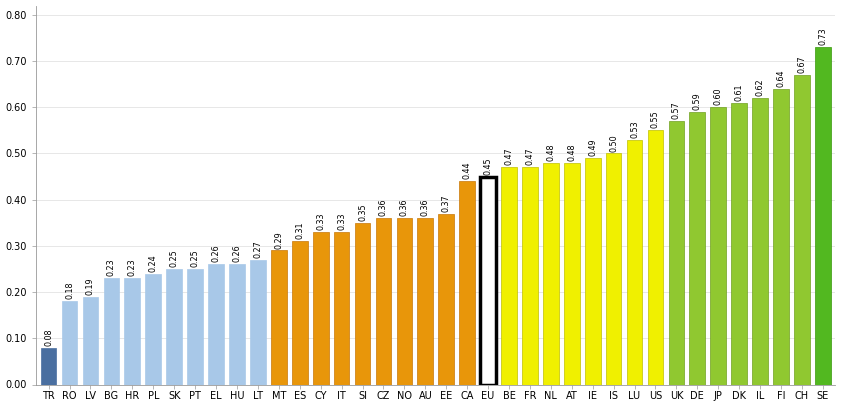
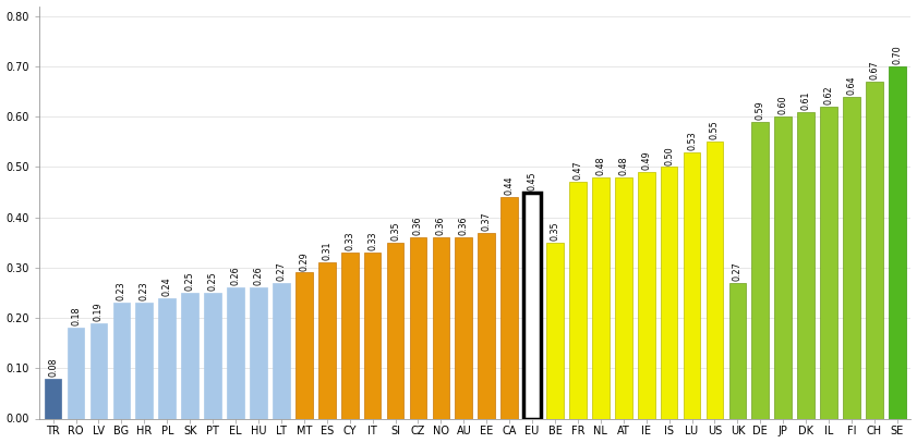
BE: 0.47 -> 0.35
UK: 0.57 -> 0.27
SE: 0.73 -> 0.70
